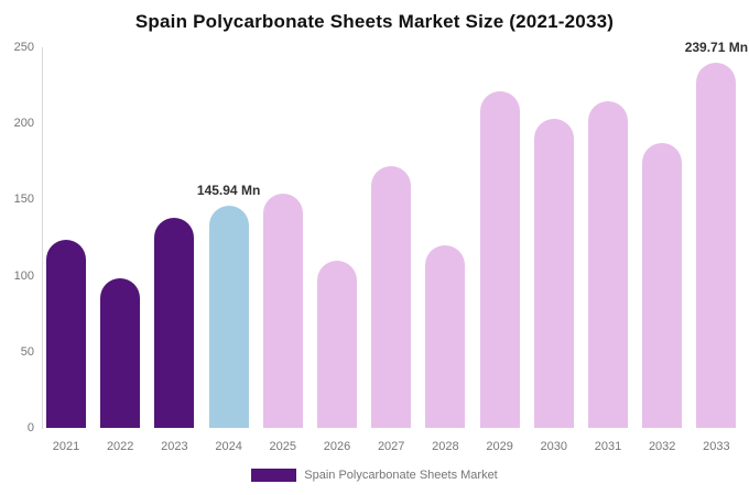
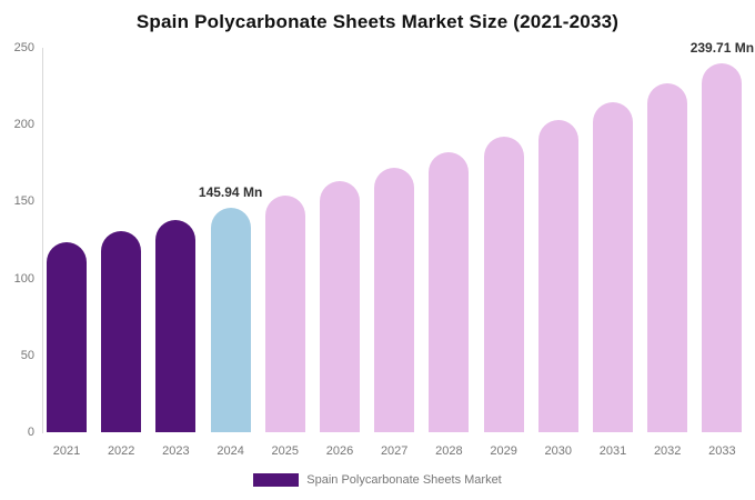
2022: 98 -> 131
2026: 110 -> 163
2028: 120 -> 182
2029: 221 -> 192
2032: 187 -> 227
